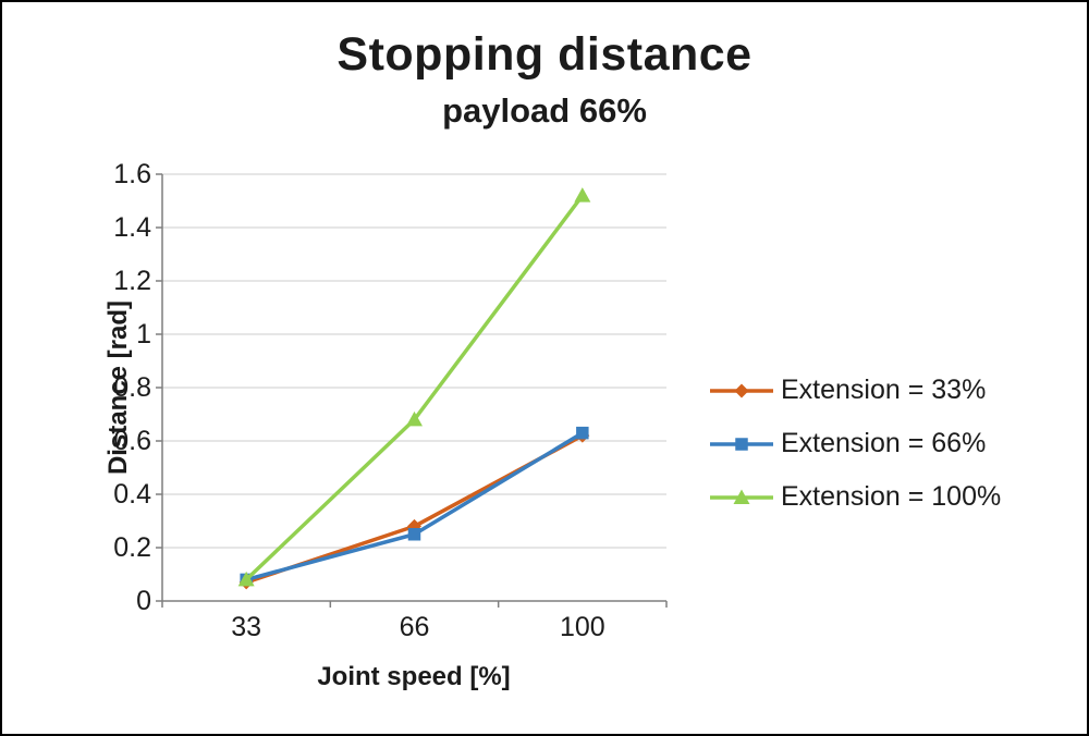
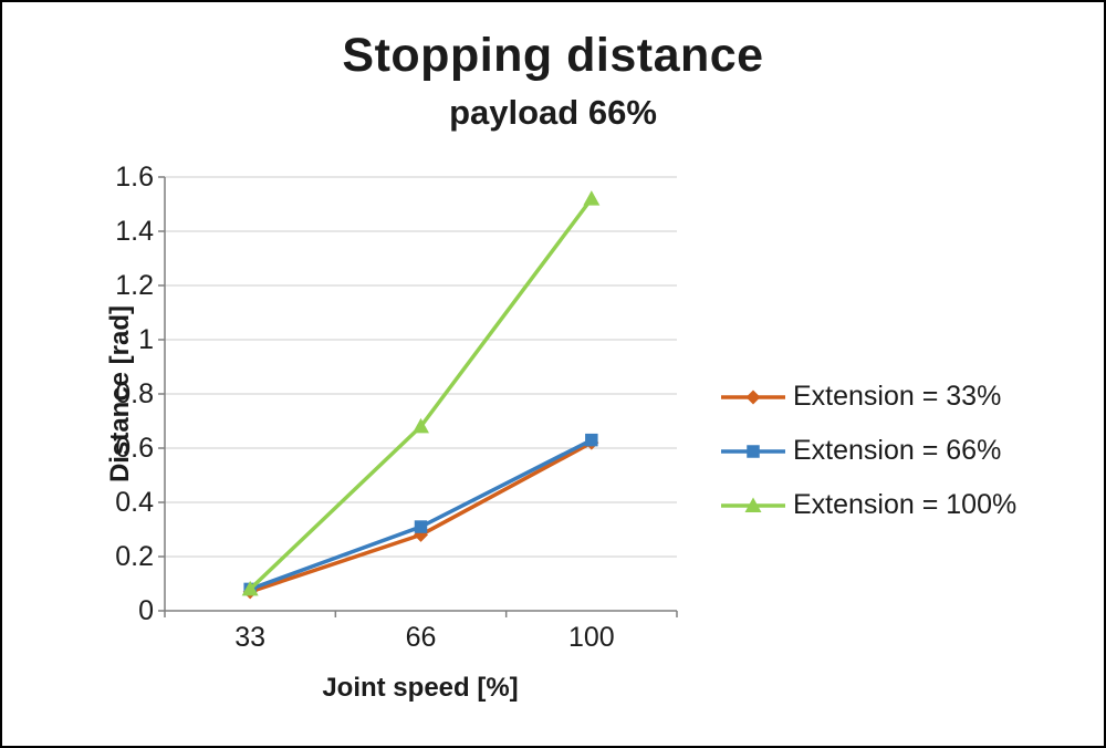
Extension = 66%/66: 0.25 -> 0.31
